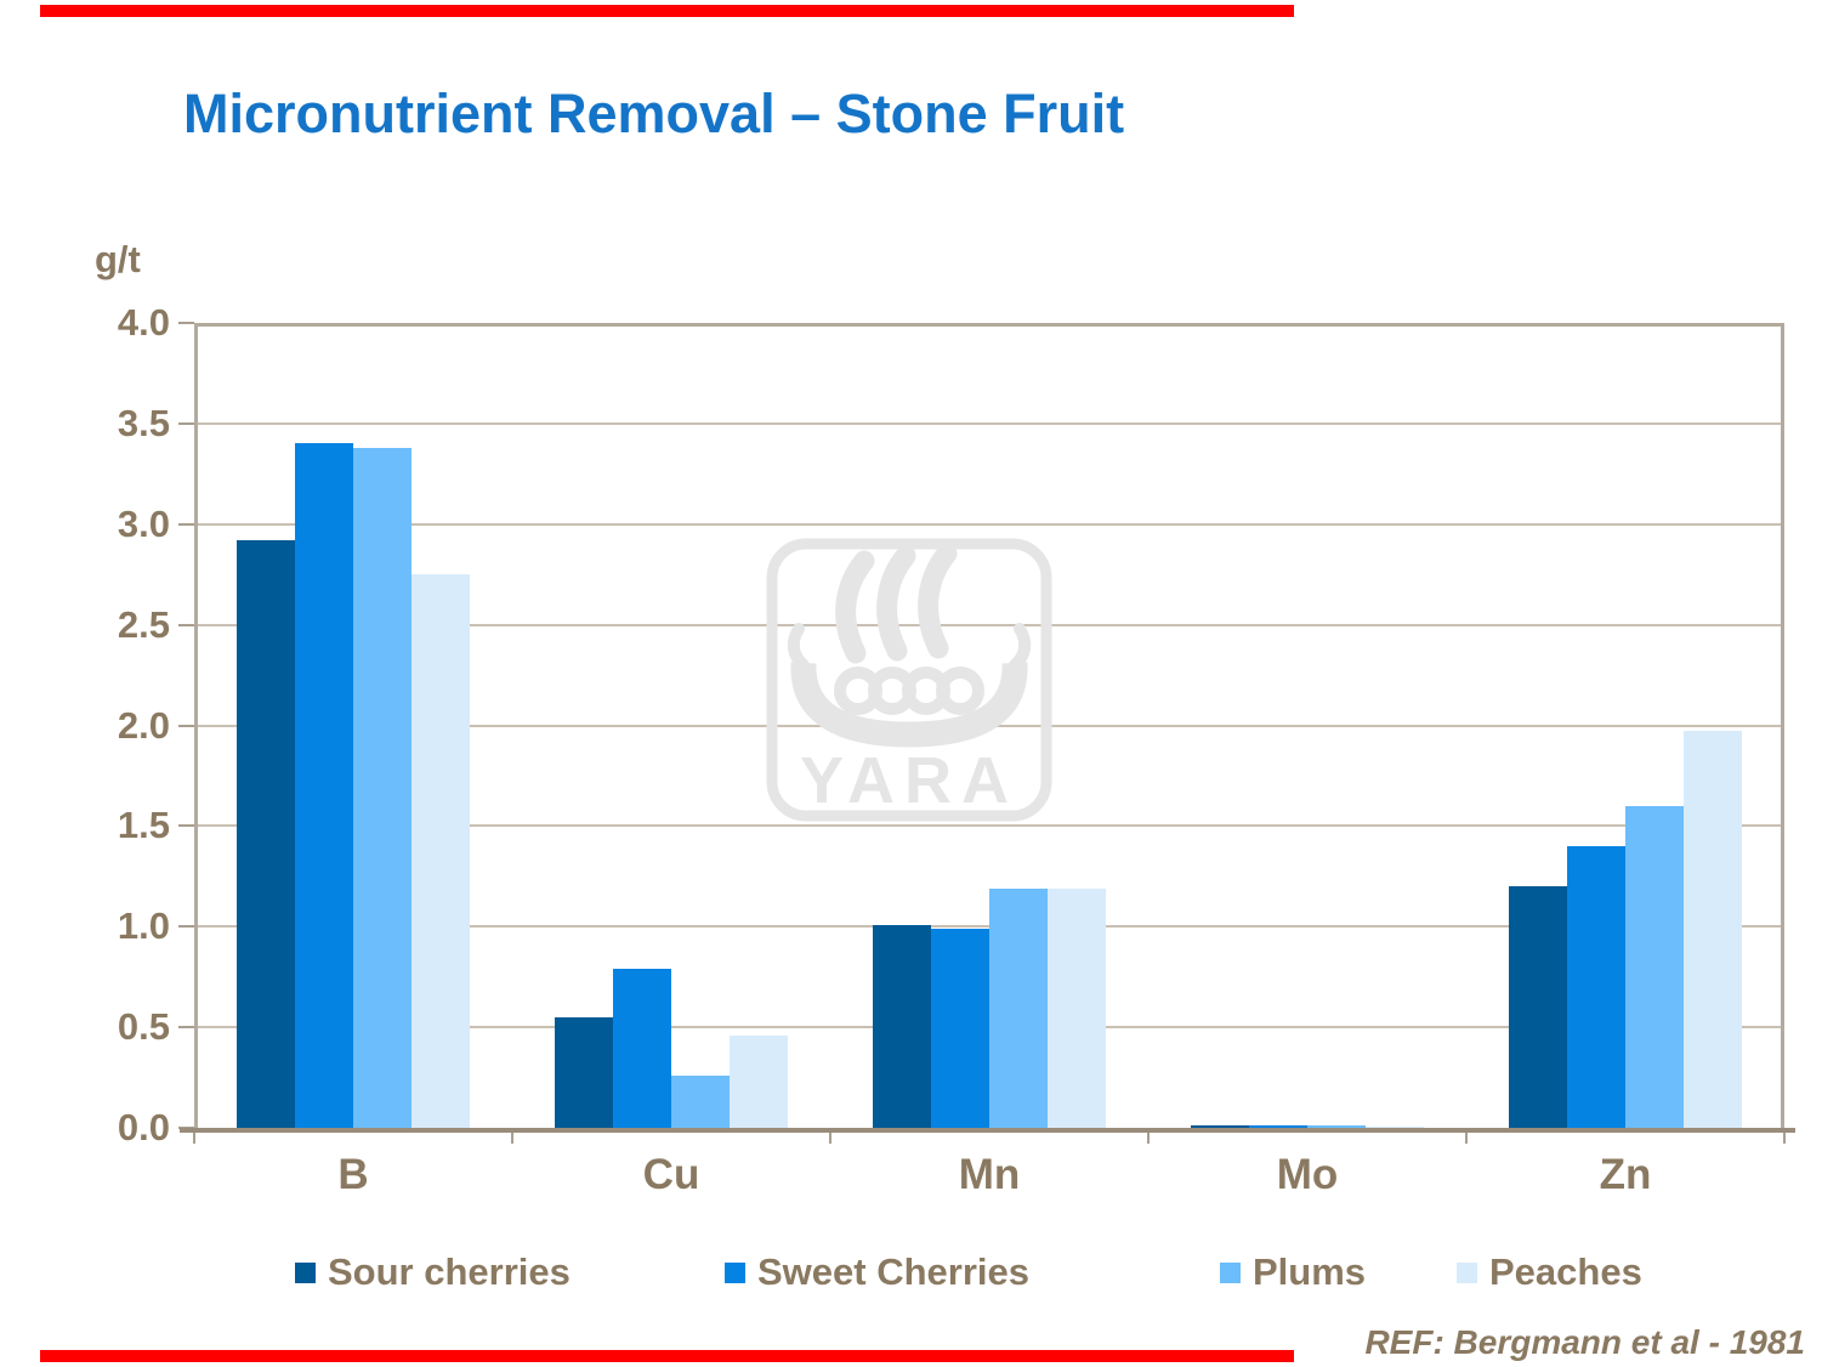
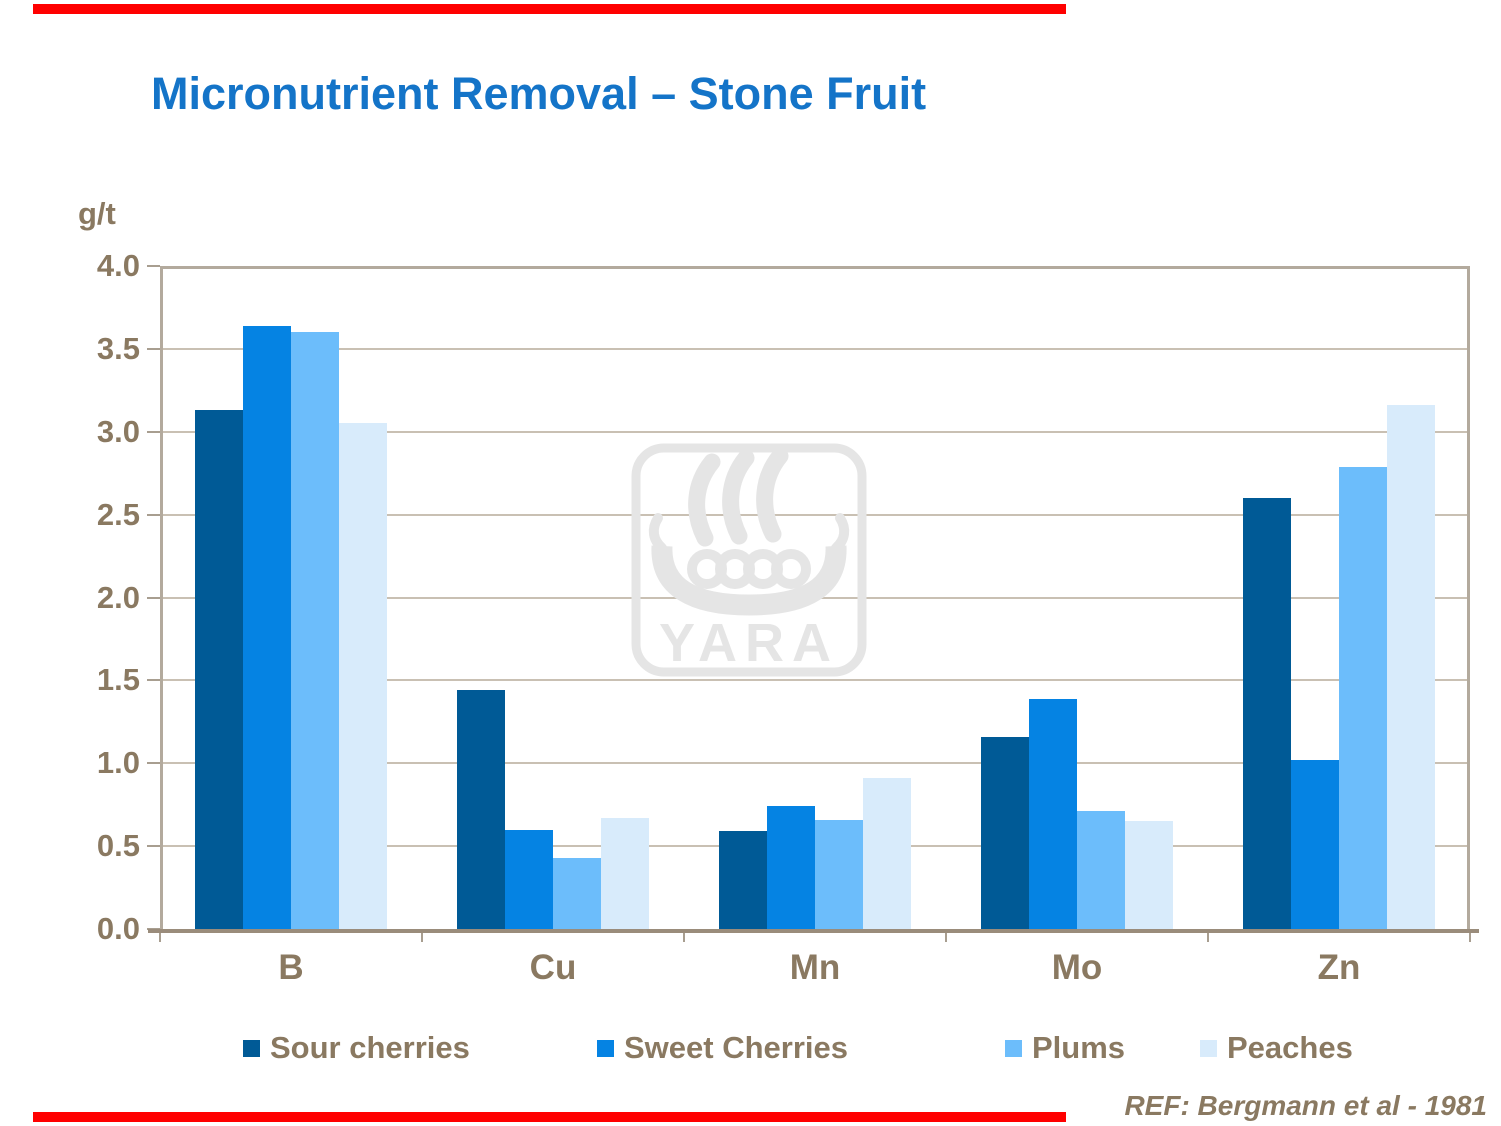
Sour cherries/B: 2.92 -> 3.13
Sweet Cherries/B: 3.40 -> 3.64
Plums/B: 3.38 -> 3.60
Peaches/B: 2.75 -> 3.05
Sour cherries/Cu: 0.55 -> 1.44
Sweet Cherries/Cu: 0.79 -> 0.60
Plums/Cu: 0.26 -> 0.43
Peaches/Cu: 0.46 -> 0.67
Sour cherries/Mn: 1.01 -> 0.59
Sweet Cherries/Mn: 0.99 -> 0.74
Plums/Mn: 1.19 -> 0.66
Peaches/Mn: 1.19 -> 0.91
Sour cherries/Mo: 0.01 -> 1.16
Sweet Cherries/Mo: 0.01 -> 1.39
Plums/Mo: 0.01 -> 0.71
Peaches/Mo: 0.01 -> 0.65
Sour cherries/Zn: 1.20 -> 2.60
Sweet Cherries/Zn: 1.40 -> 1.02
Plums/Zn: 1.60 -> 2.79
Peaches/Zn: 1.97 -> 3.16
